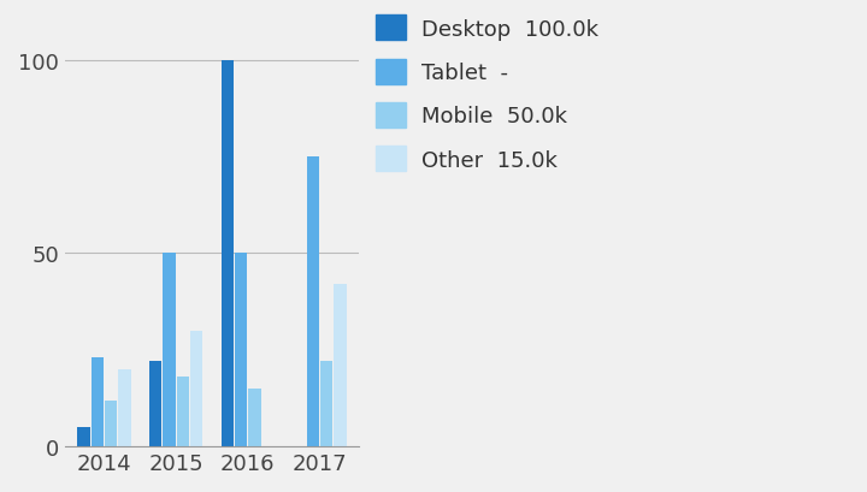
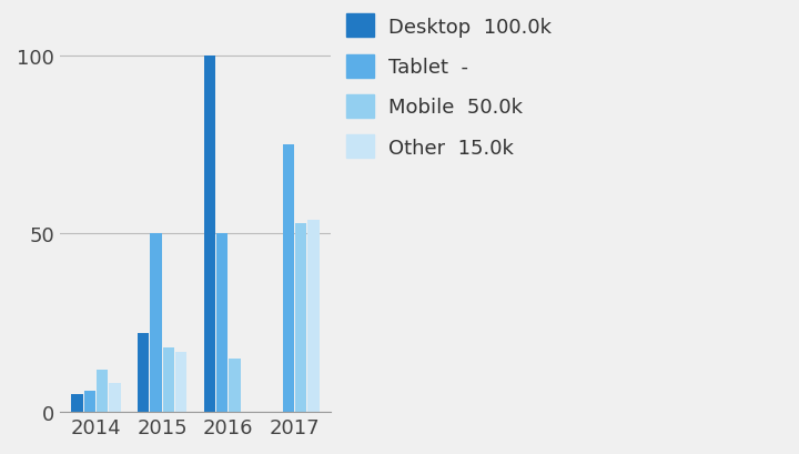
Tablet -/2014: 23 -> 6
Other 15.0k/2014: 20 -> 8
Other 15.0k/2015: 30 -> 17
Mobile 50.0k/2017: 22 -> 53
Other 15.0k/2017: 42 -> 54
